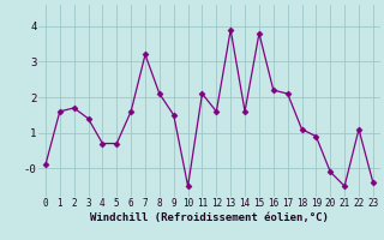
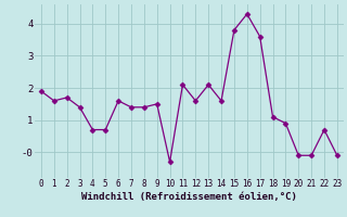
0: 0.1 -> 1.9
7: 3.2 -> 1.4
8: 2.1 -> 1.4
10: -0.5 -> -0.3
13: 3.9 -> 2.1
16: 2.2 -> 4.3
17: 2.1 -> 3.6
21: -0.5 -> -0.1
22: 1.1 -> 0.7
23: -0.4 -> -0.1
